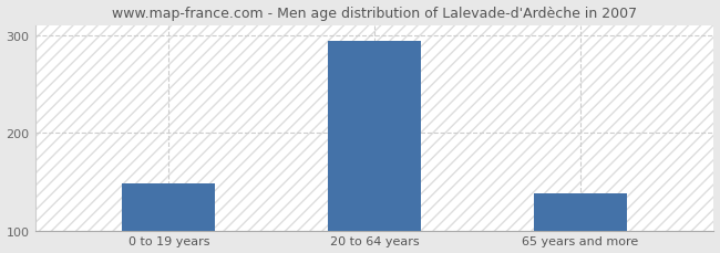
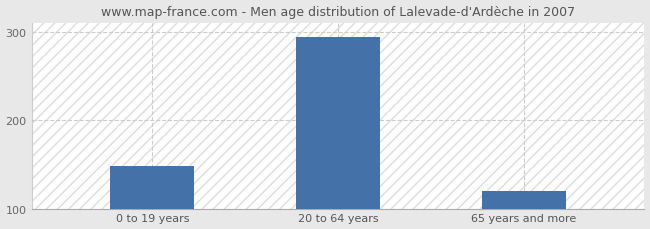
65 years and more: 138 -> 120
